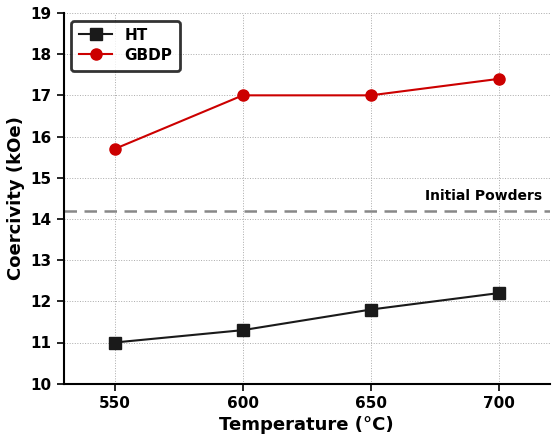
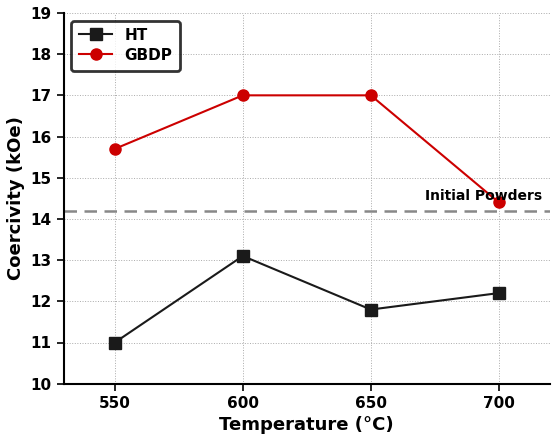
HT/600: 11.3 -> 13.1
GBDP/700: 17.4 -> 14.4
